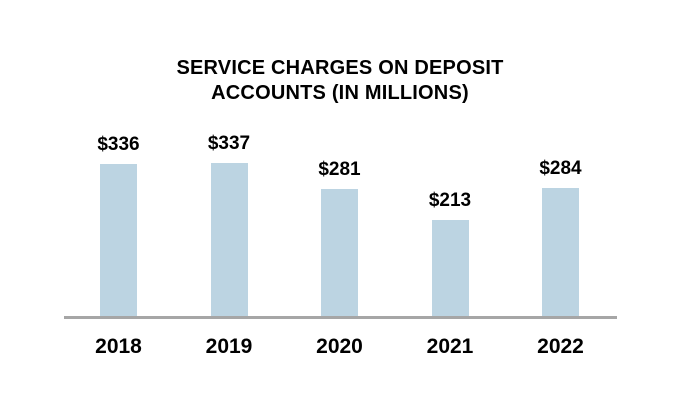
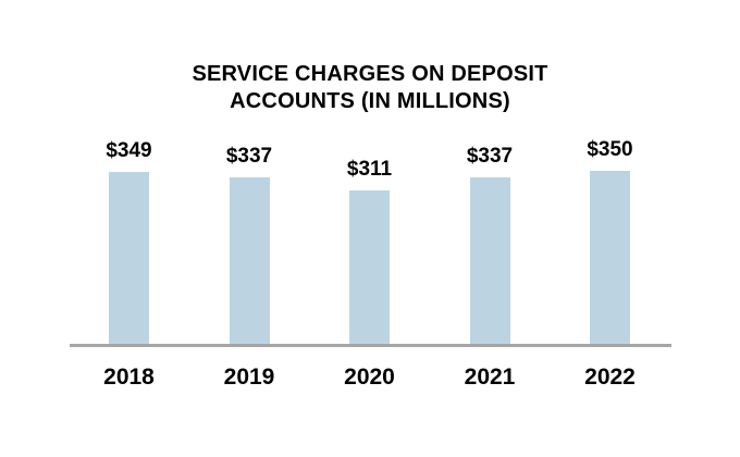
2018: $336 -> $349
2020: $281 -> $311
2021: $213 -> $337
2022: $284 -> $350
